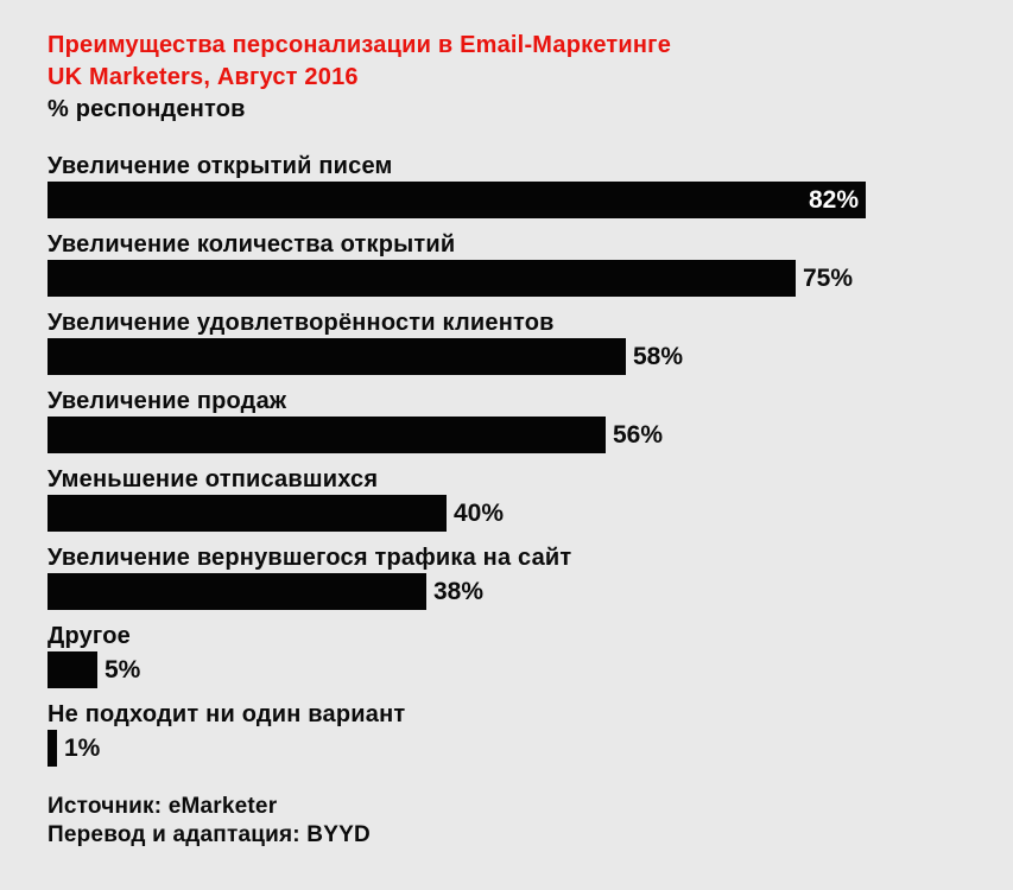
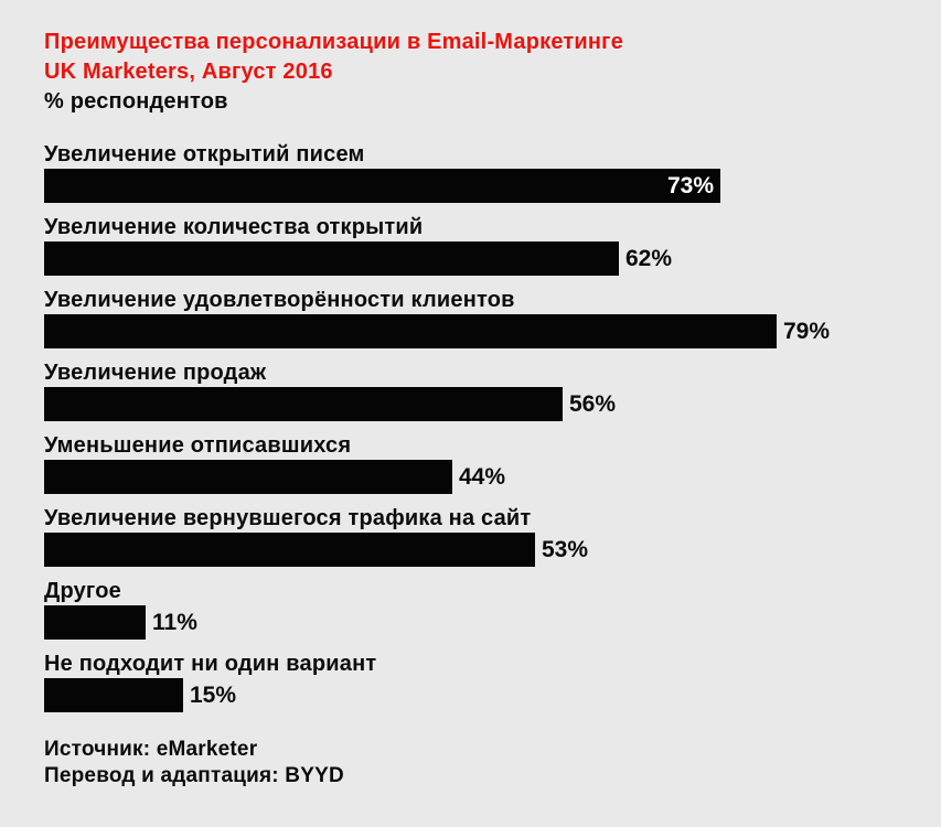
Увеличение открытий писем: 82% -> 73%
Увеличение количества открытий: 75% -> 62%
Увеличение удовлетворённости клиентов: 58% -> 79%
Уменьшение отписавшихся: 40% -> 44%
Увеличение вернувшегося трафика на сайт: 38% -> 53%
Другое: 5% -> 11%
Не подходит ни один вариант: 1% -> 15%
